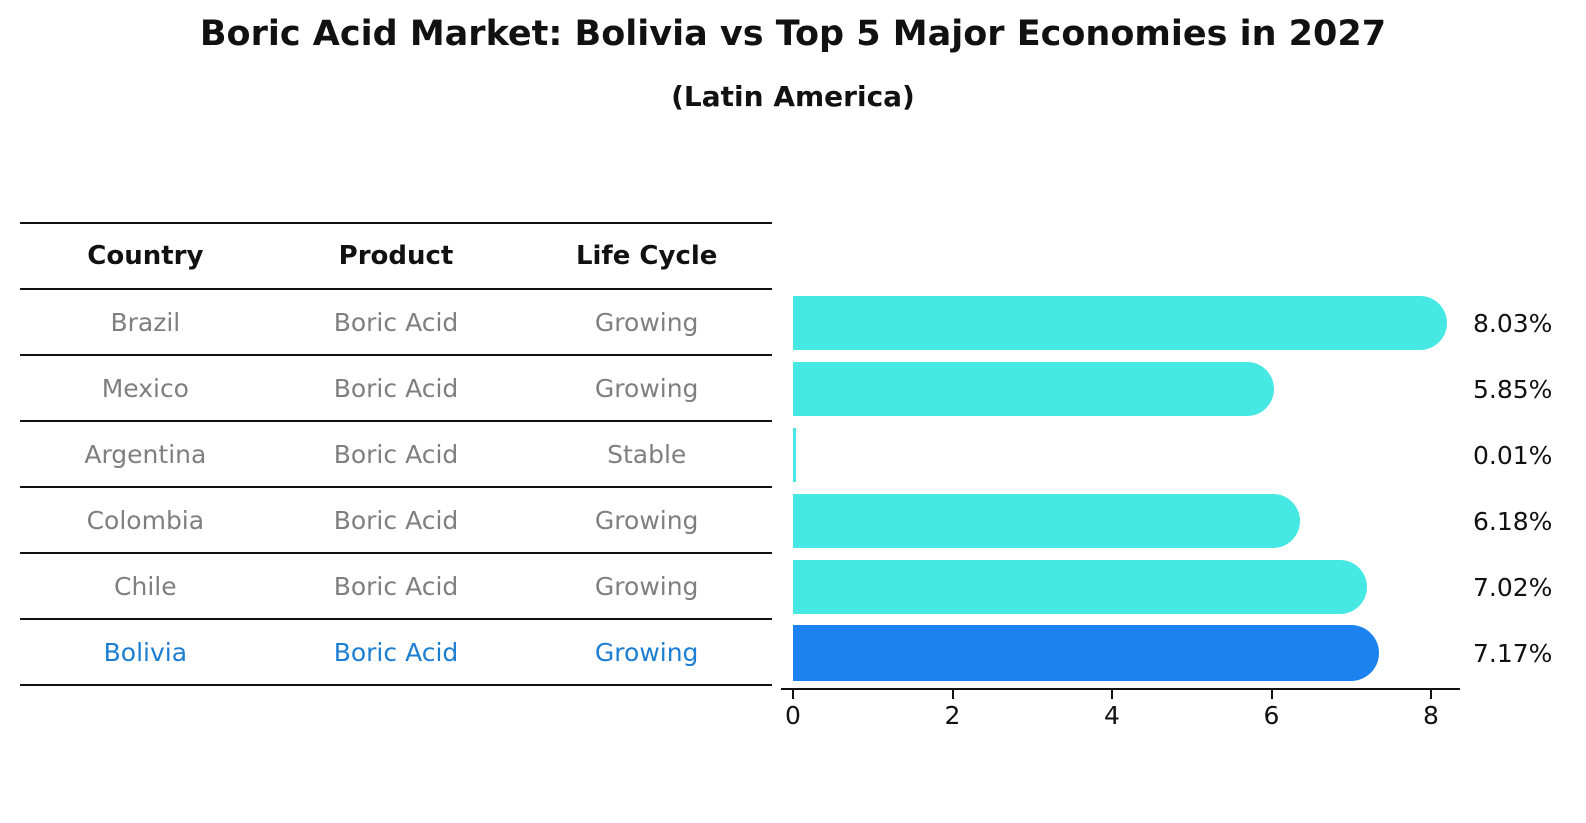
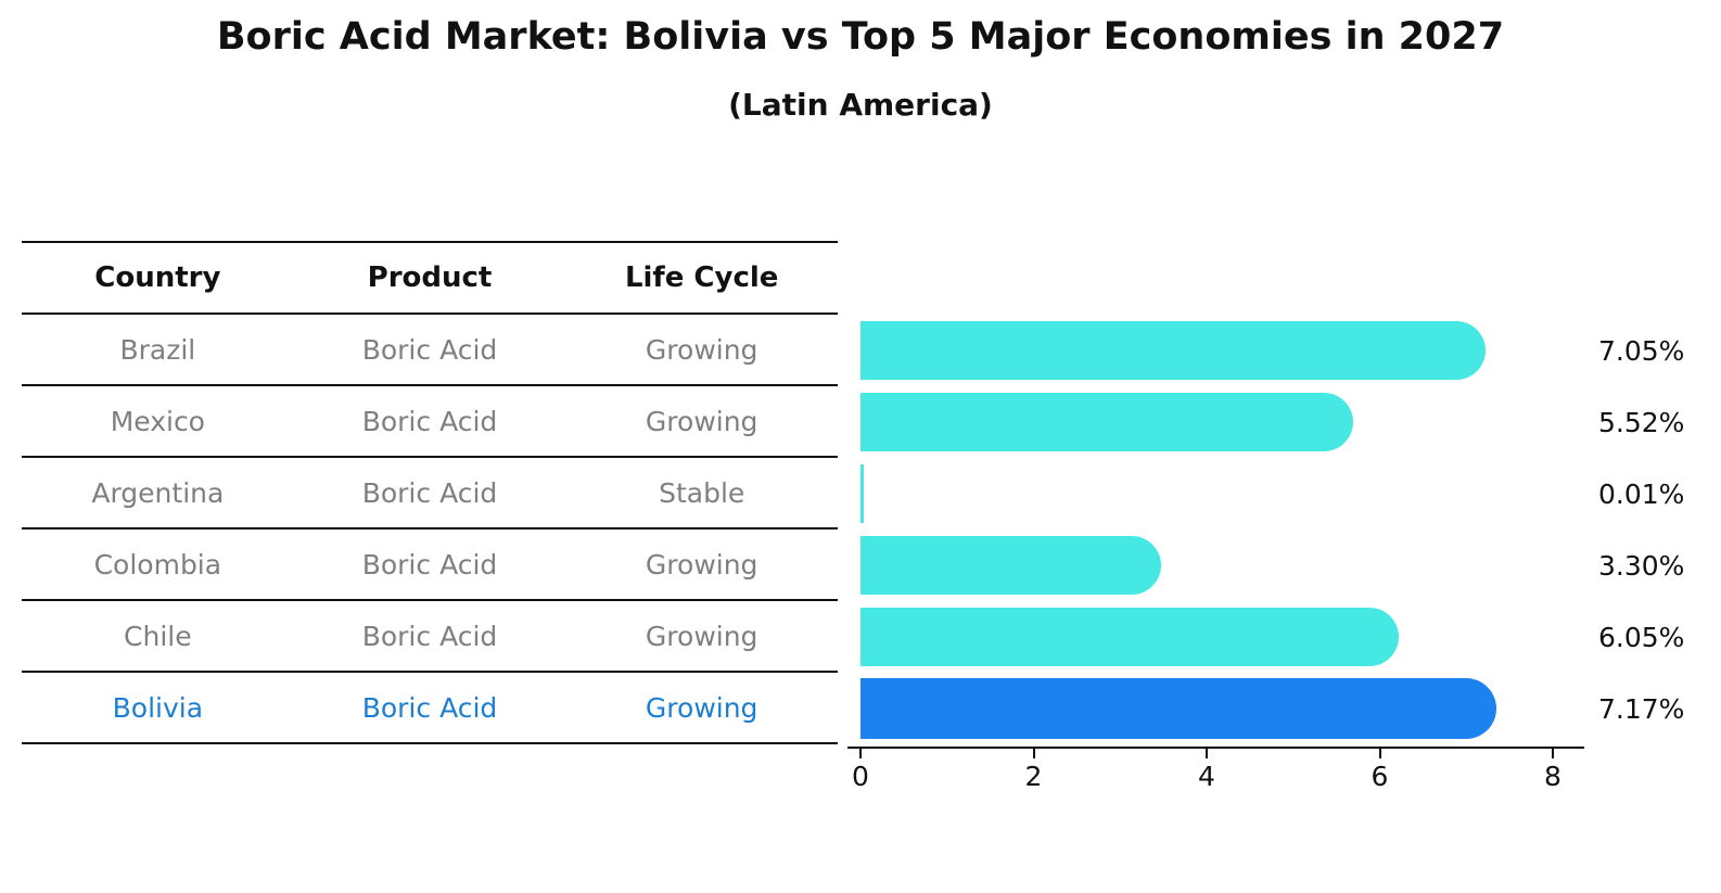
Brazil: 8.03% -> 7.05%
Mexico: 5.85% -> 5.52%
Colombia: 6.18% -> 3.30%
Chile: 7.02% -> 6.05%
